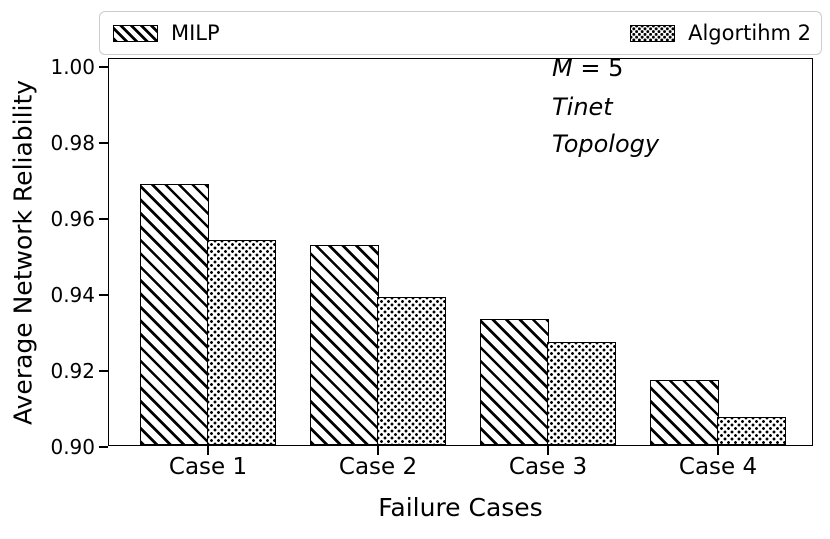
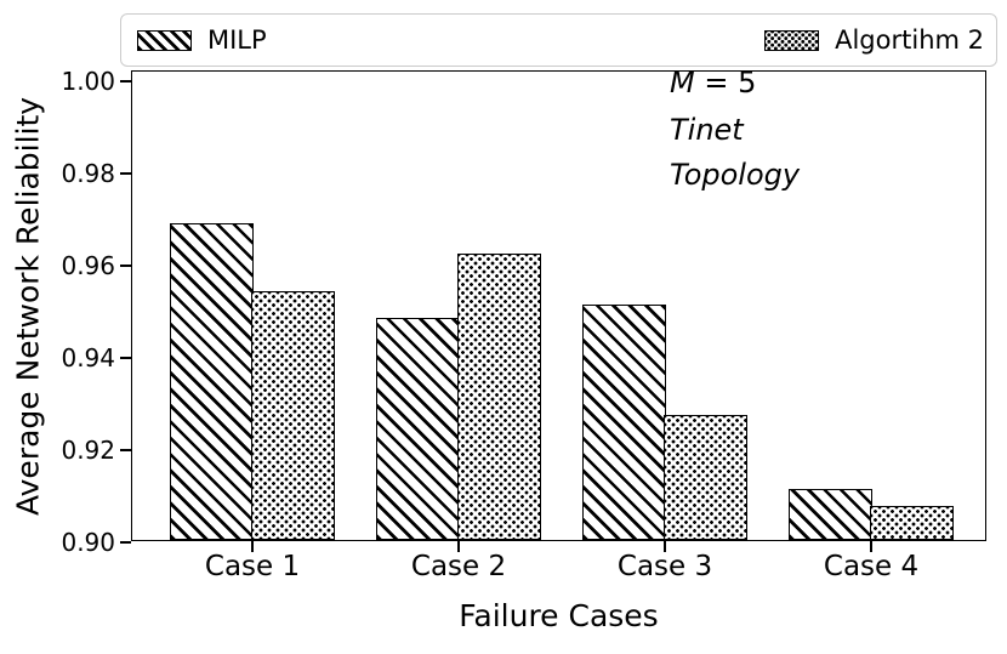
MILP/Case 2: 0.953 -> 0.948
Algortihm 2/Case 2: 0.939 -> 0.962
MILP/Case 3: 0.933 -> 0.951
MILP/Case 4: 0.917 -> 0.911
